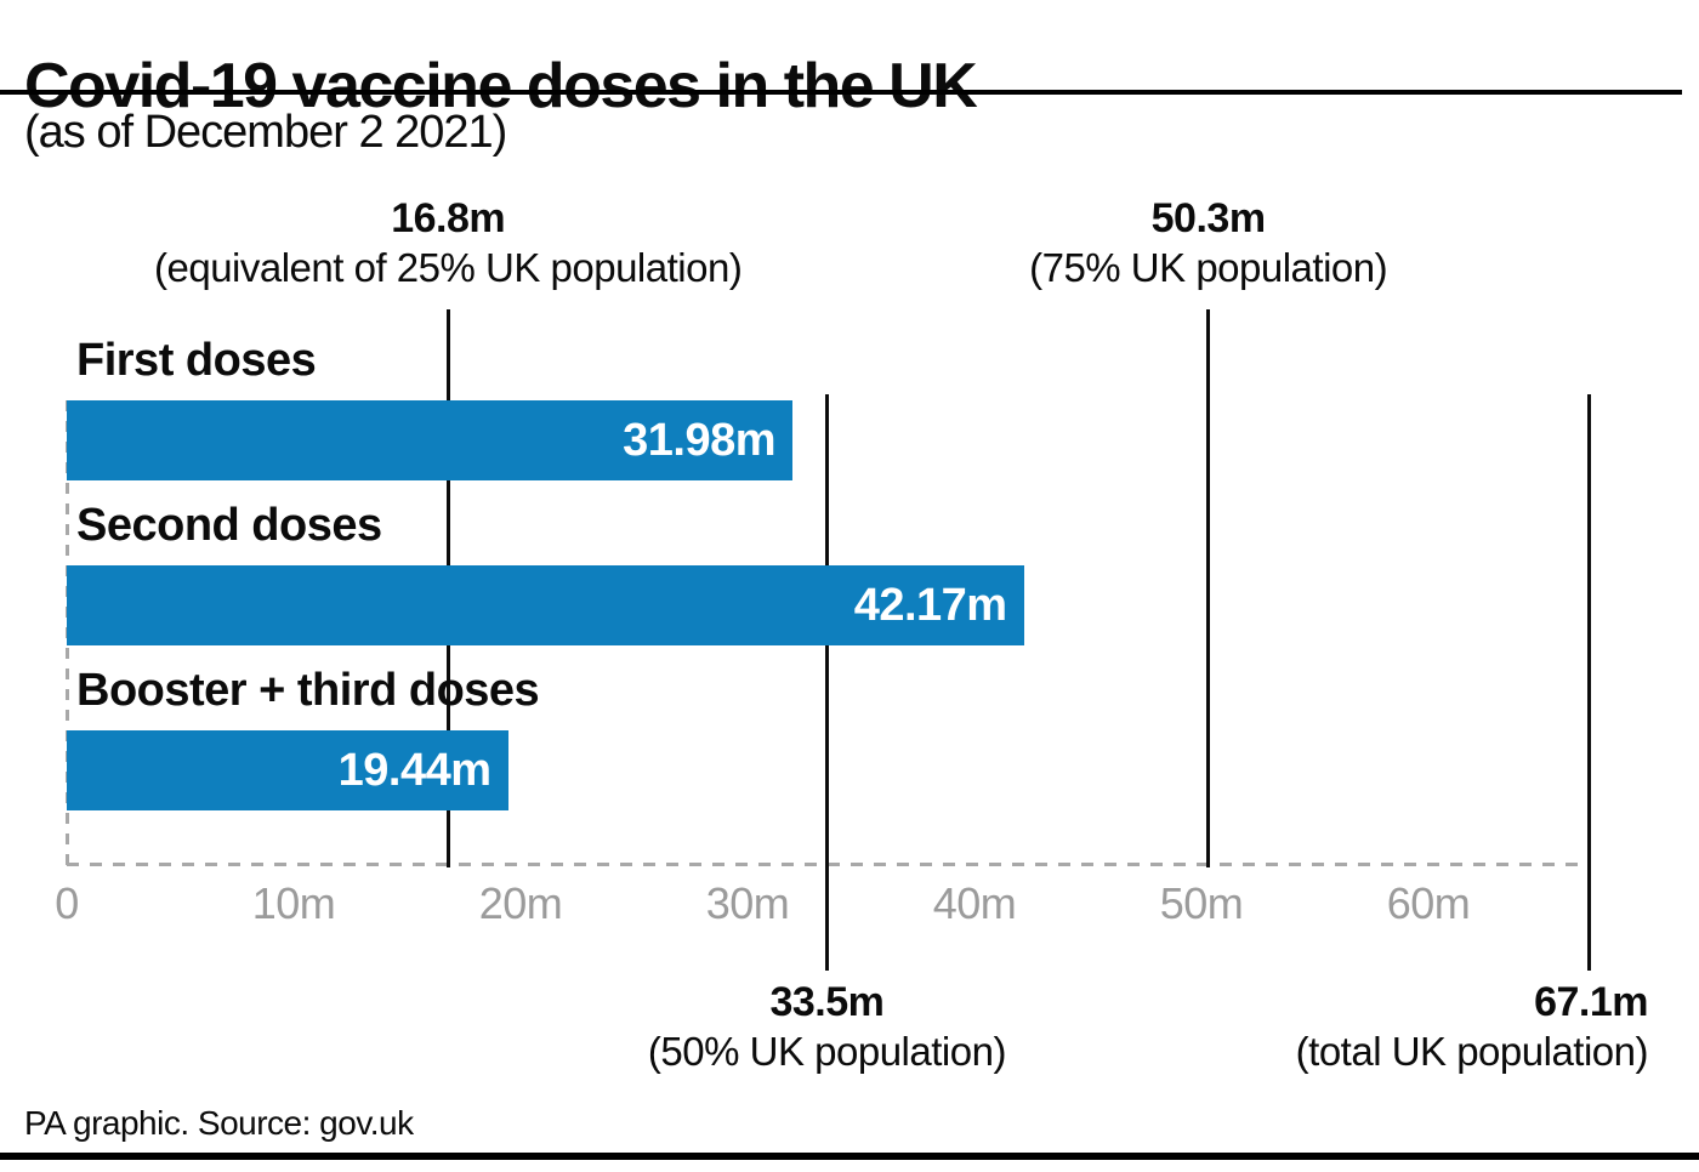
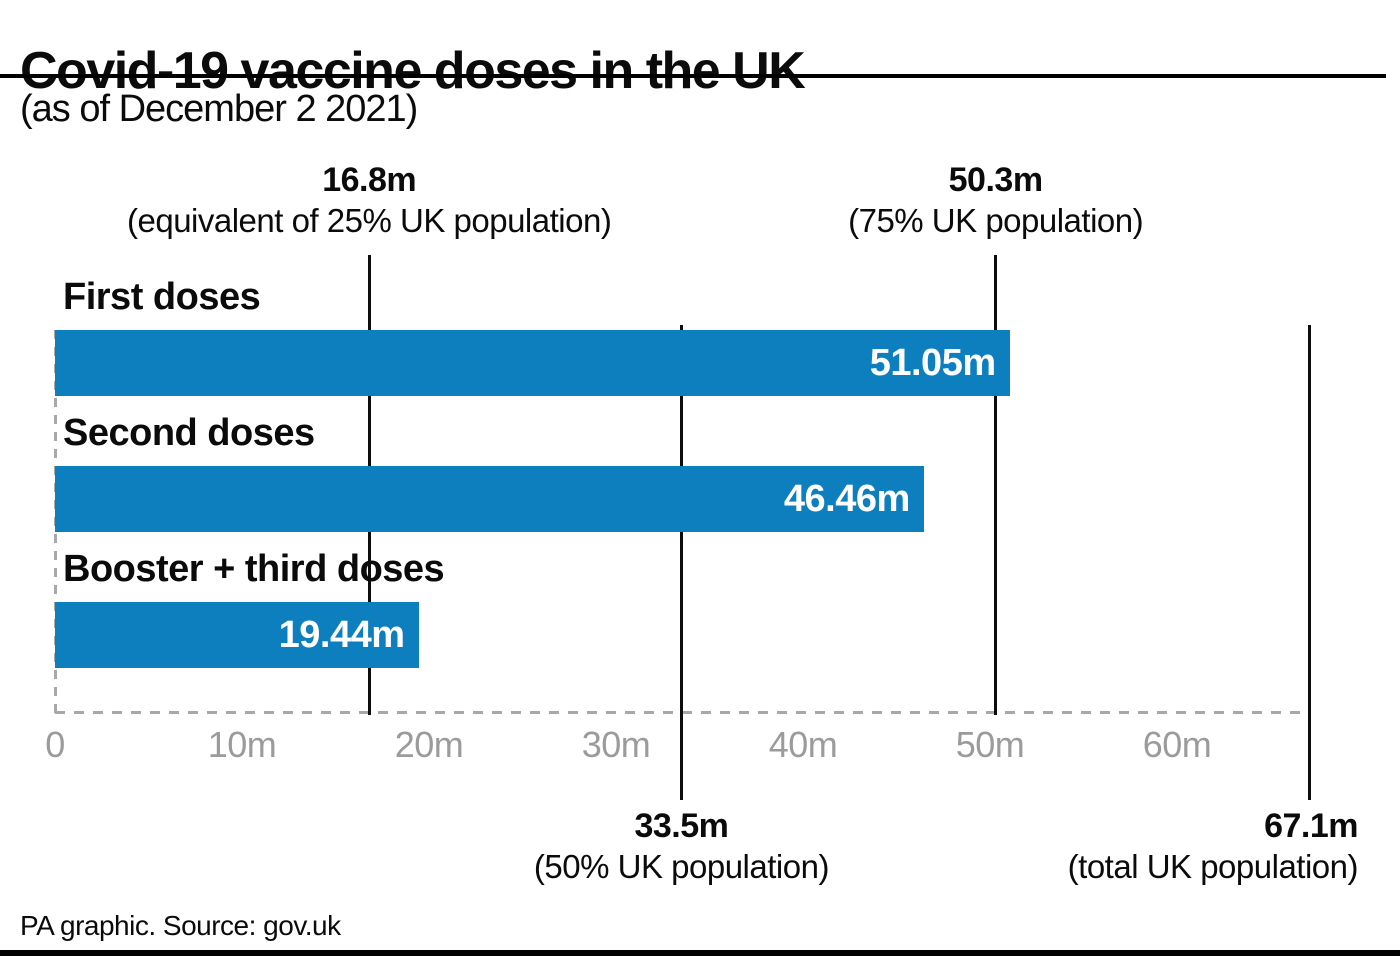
First doses: 31.98m -> 51.05m
Second doses: 42.17m -> 46.46m
